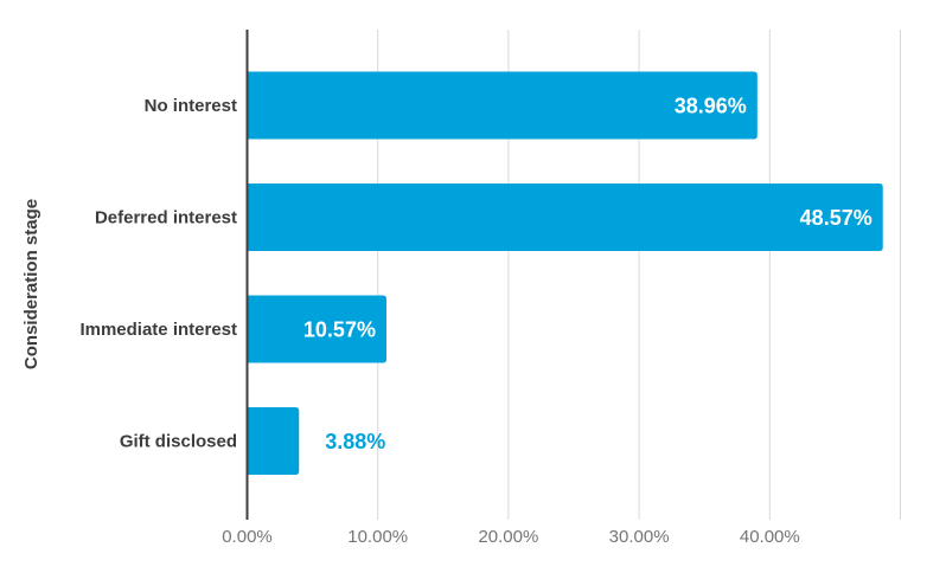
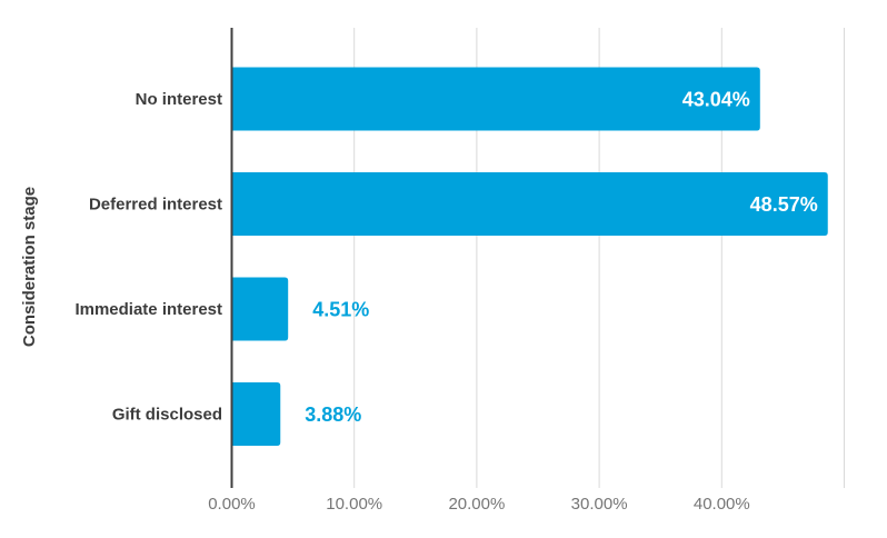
No interest: 38.96% -> 43.04%
Immediate interest: 10.57% -> 4.51%
